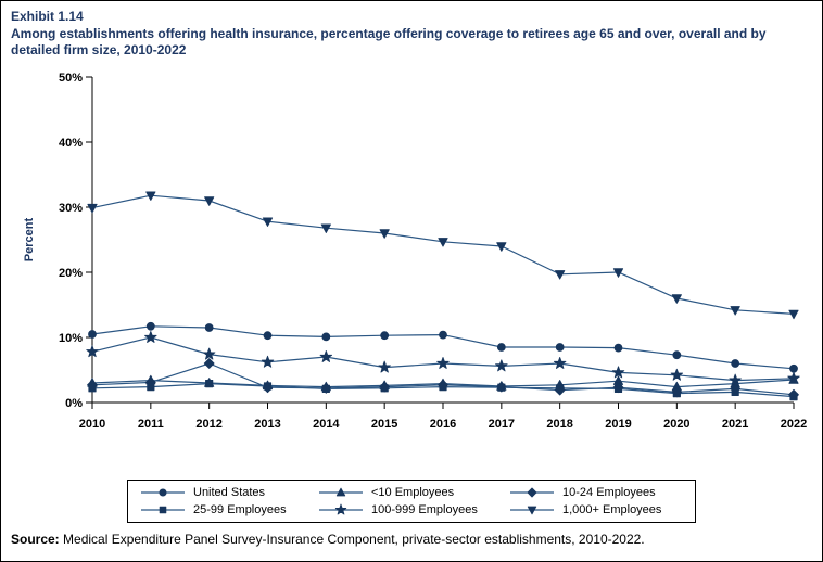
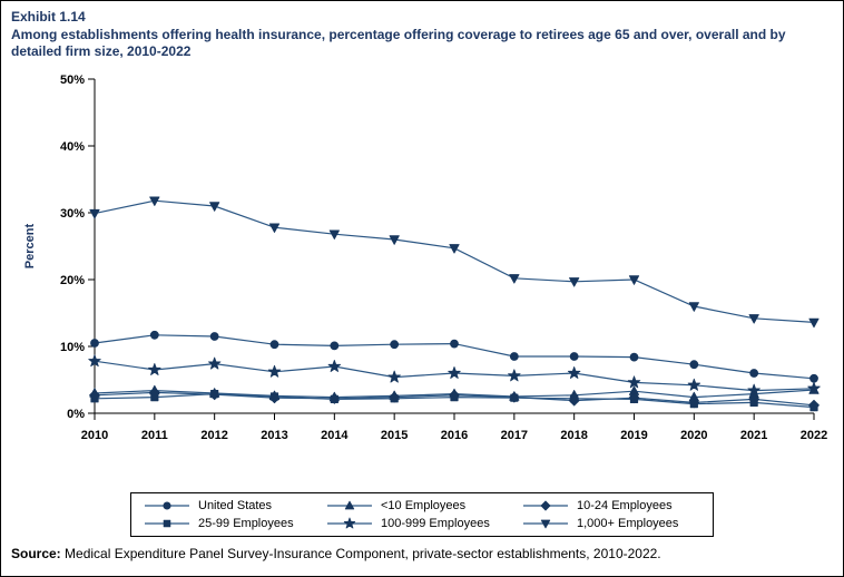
100-999 Employees/2011: 10% -> 6%
10-24 Employees/2012: 6% -> 3%
1,000+ Employees/2017: 24% -> 20%
